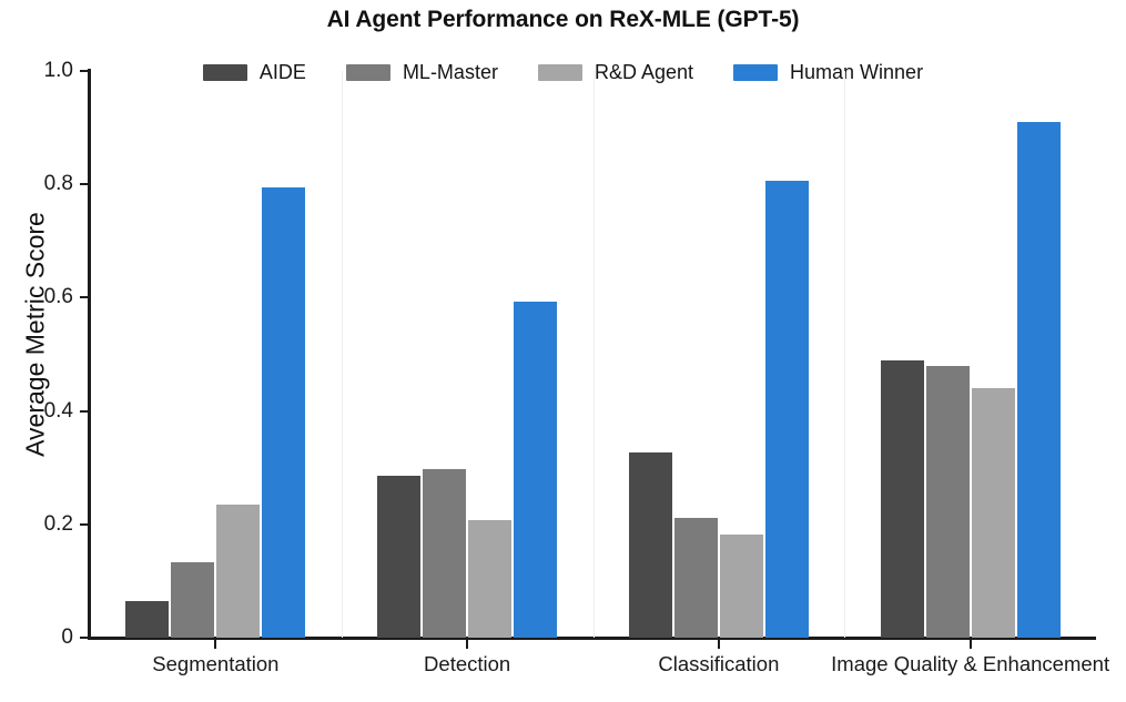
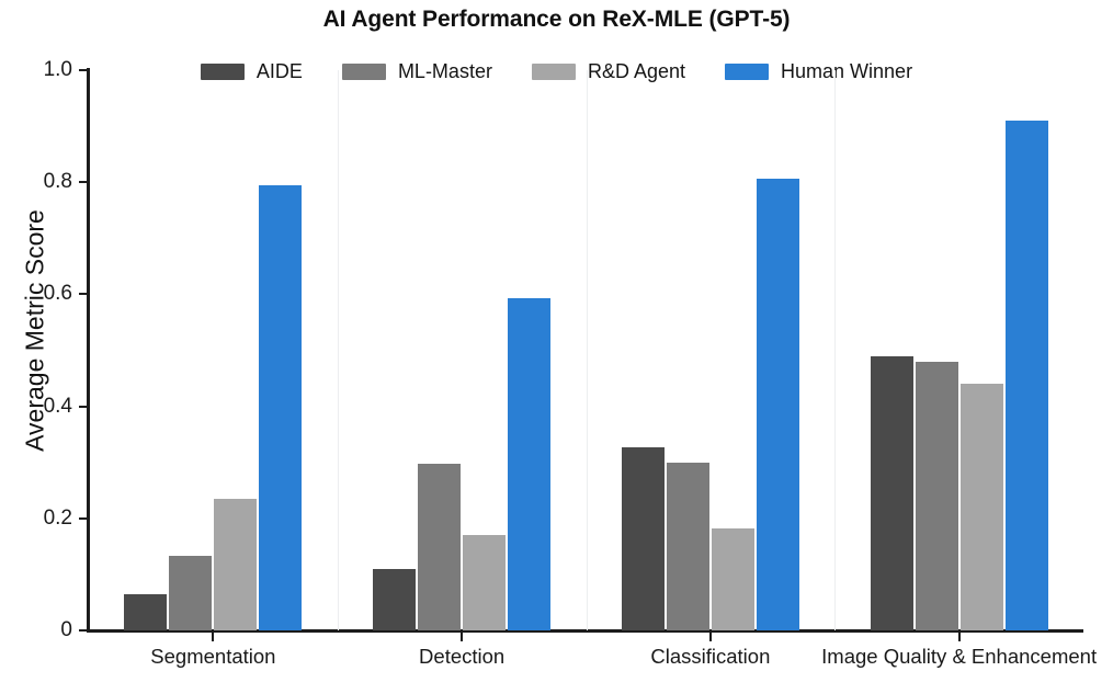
AIDE/Detection: 0.29 -> 0.11
R&D Agent/Detection: 0.21 -> 0.17
ML-Master/Classification: 0.21 -> 0.30
